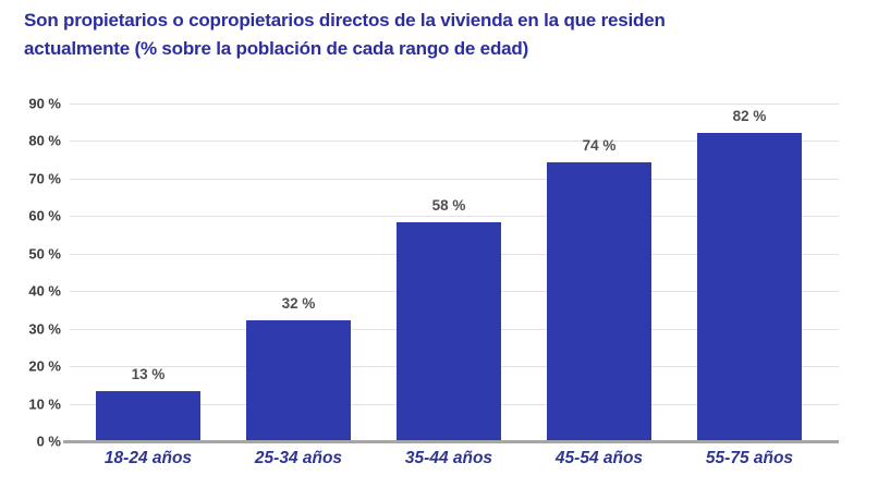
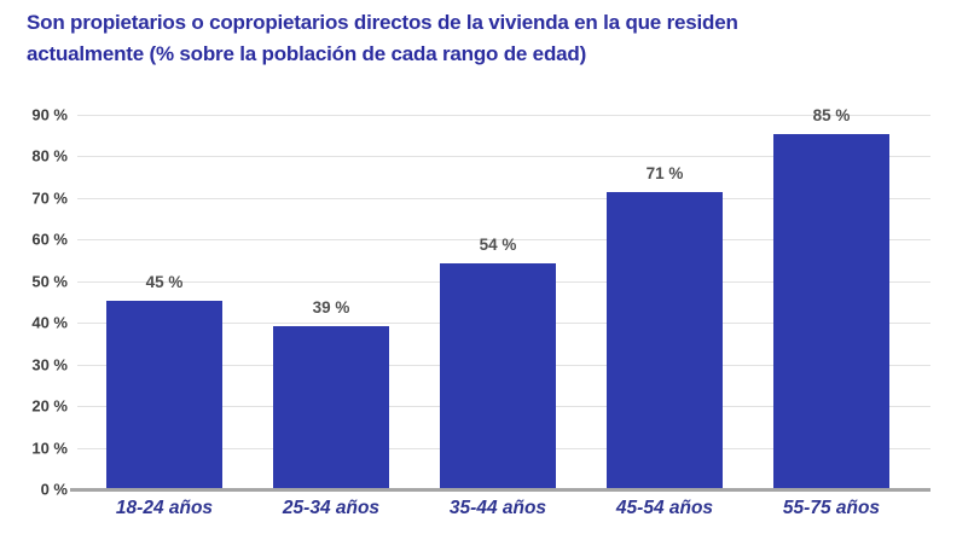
18-24 años: 13 -> 45
25-34 años: 32 -> 39
35-44 años: 58 -> 54
45-54 años: 74 -> 71
55-75 años: 82 -> 85
